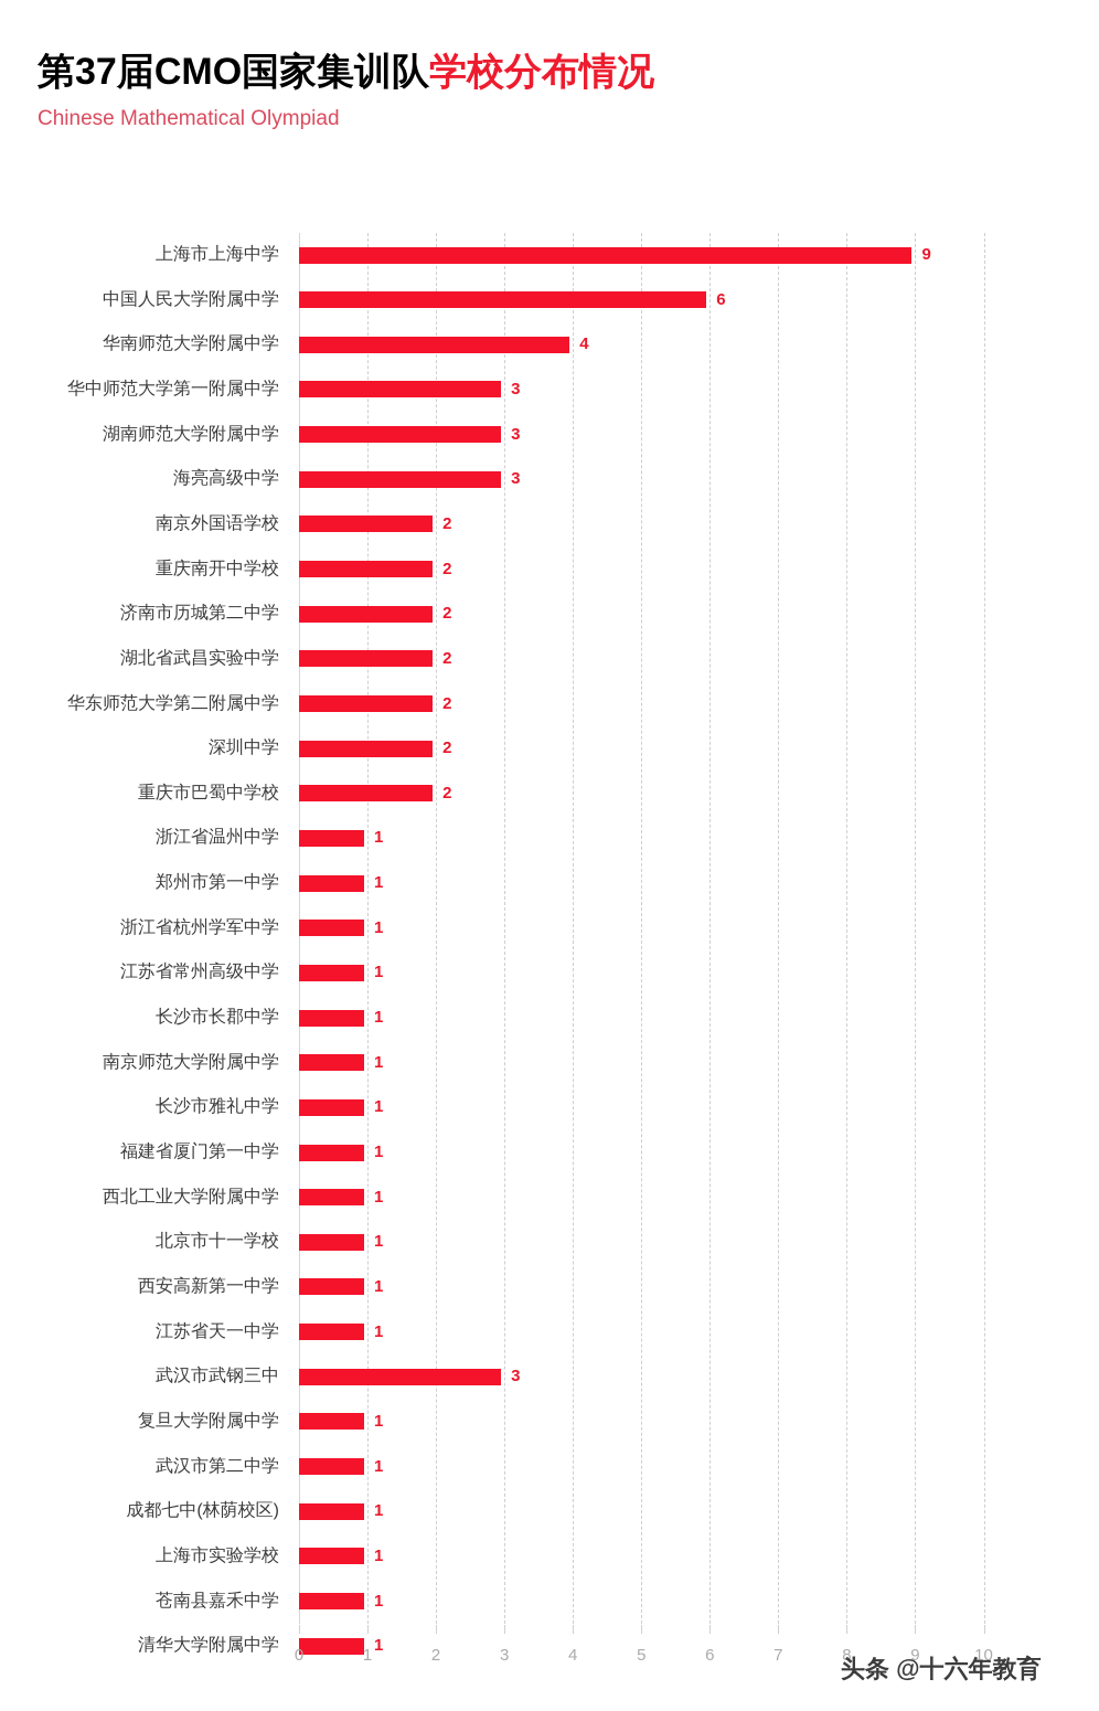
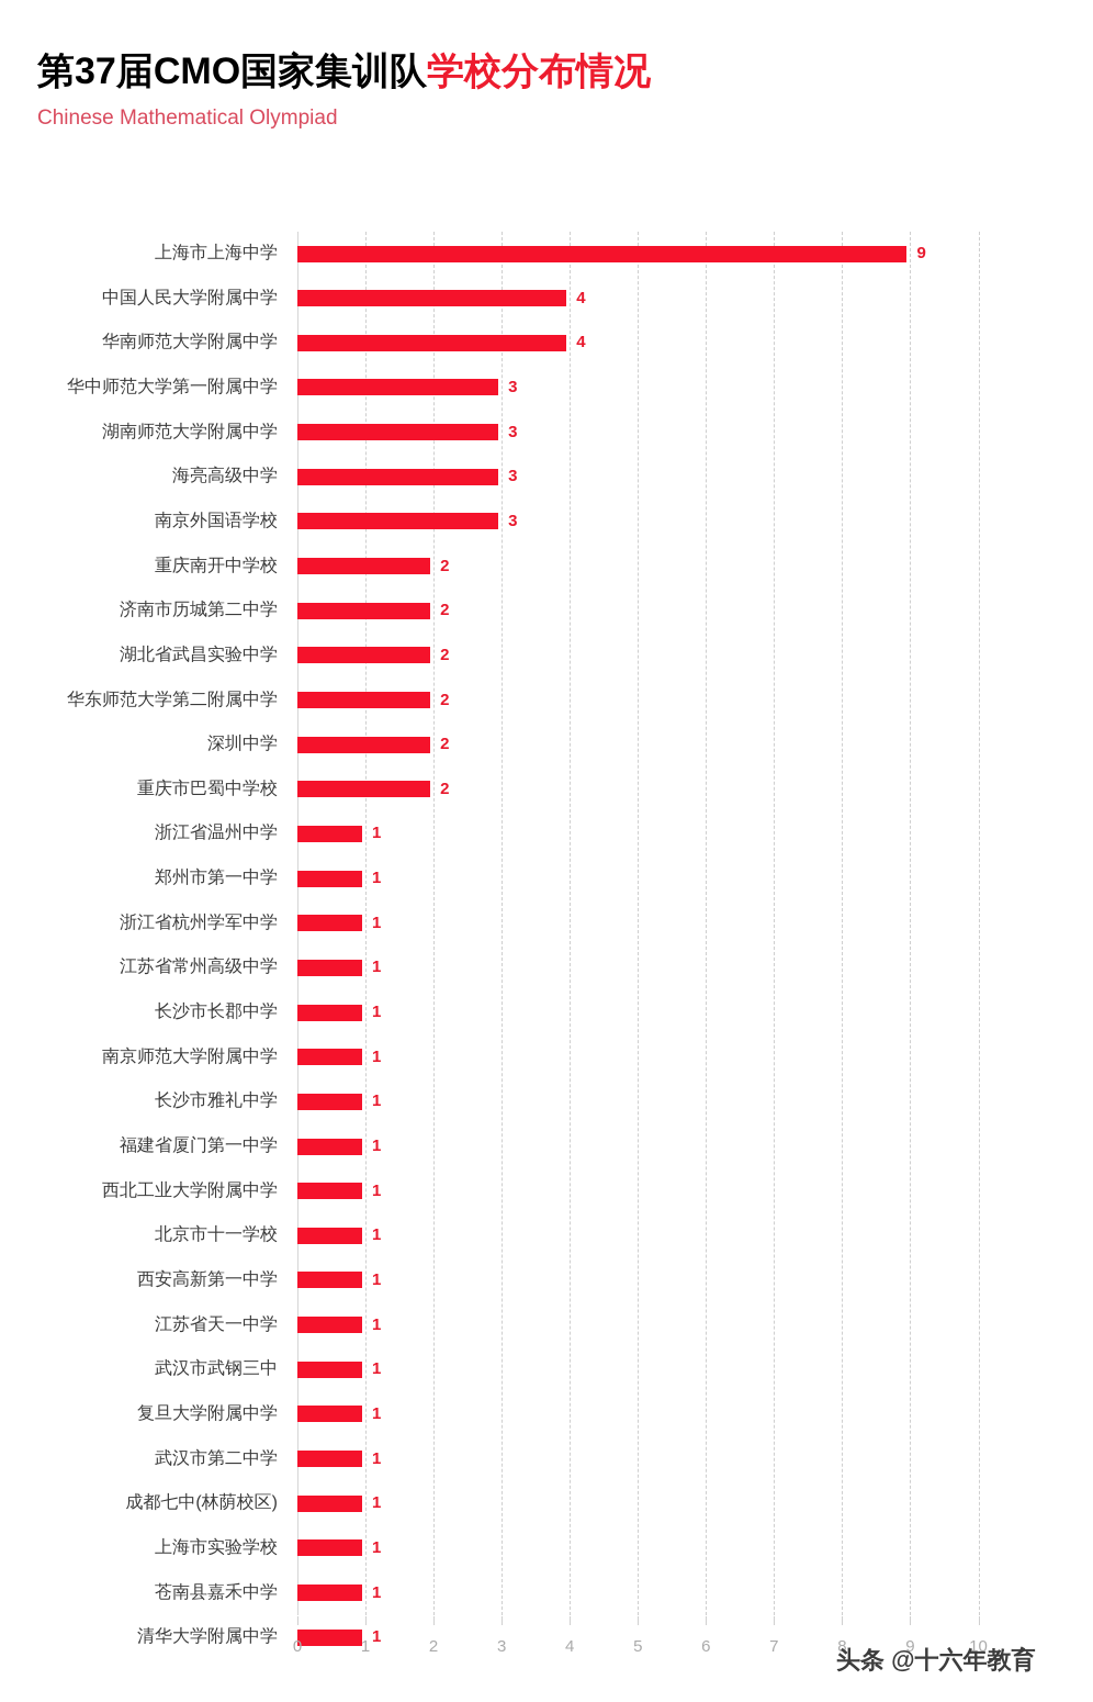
中国人民大学附属中学: 6 -> 4
南京外国语学校: 2 -> 3
武汉市武钢三中: 3 -> 1
